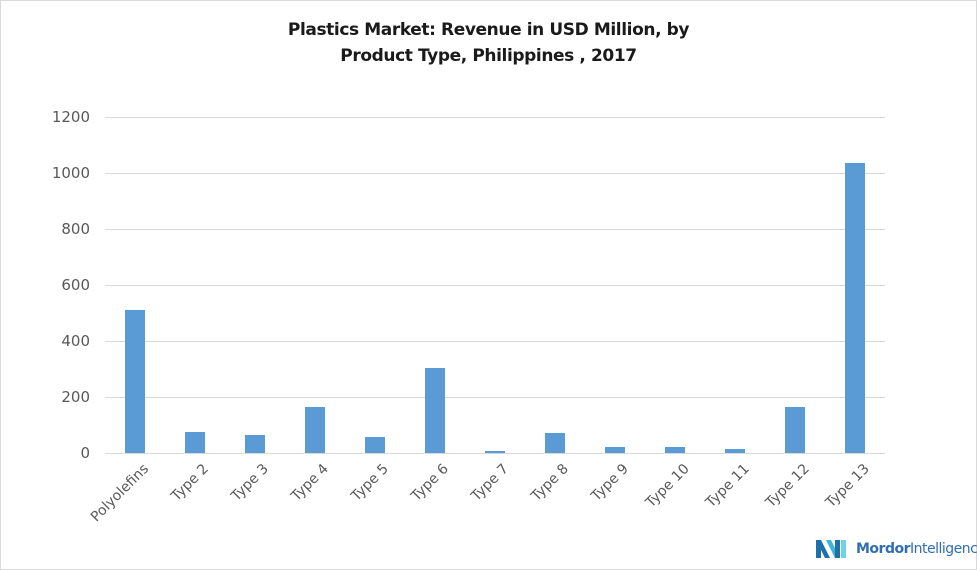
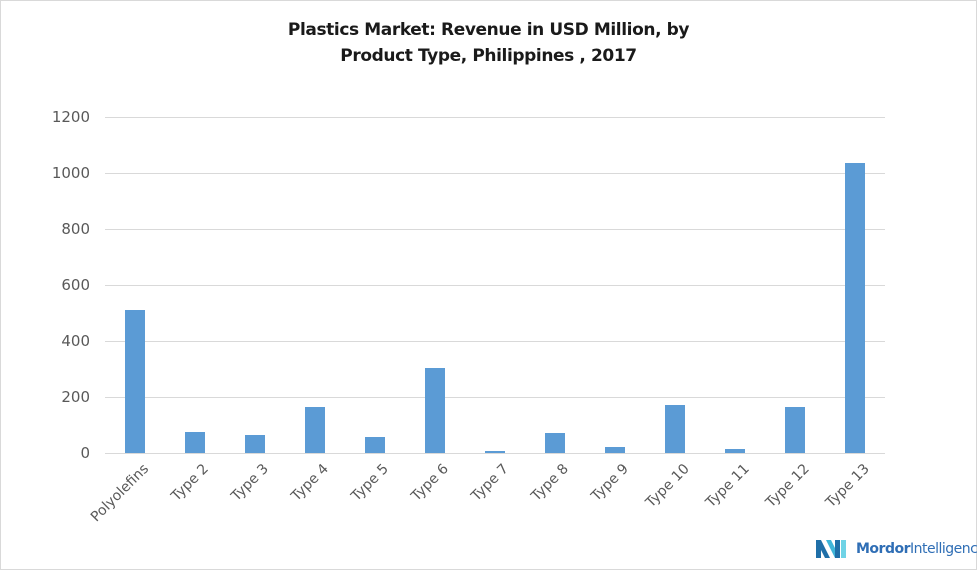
Type 10: 20 -> 170
